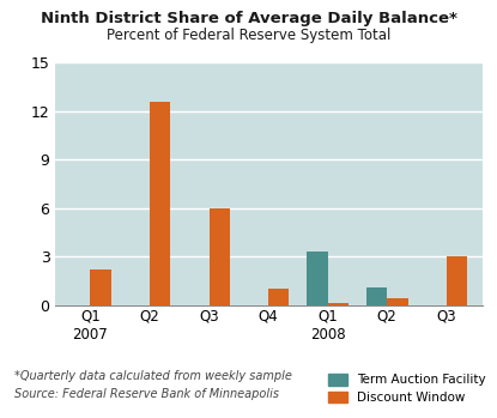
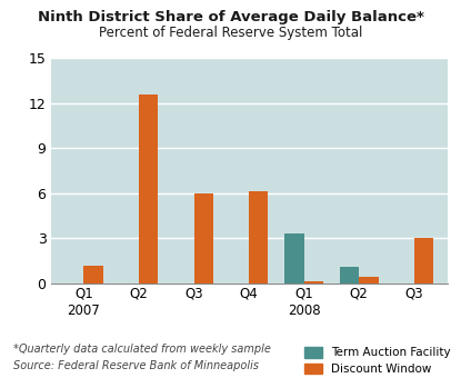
Discount Window/Q1 2007: 2.2 -> 1.2
Discount Window/Q4: 1.0 -> 6.1
